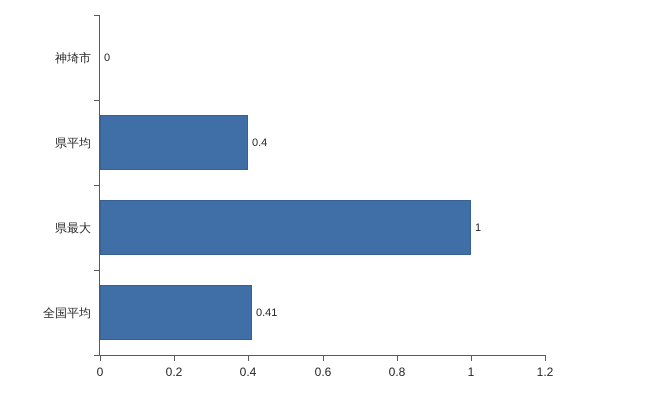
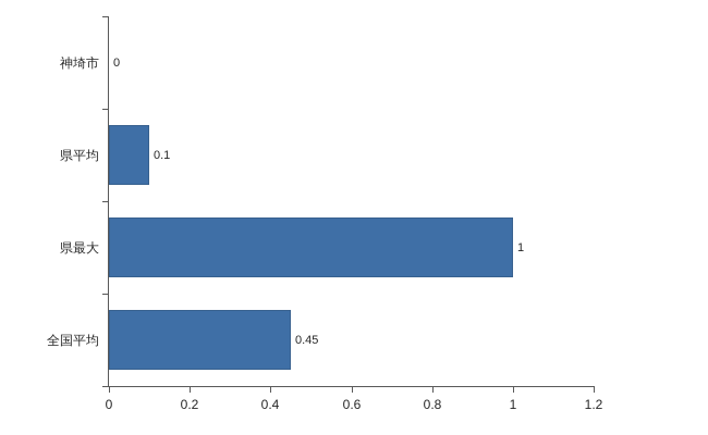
県平均: 0.4 -> 0.1
全国平均: 0.41 -> 0.45
